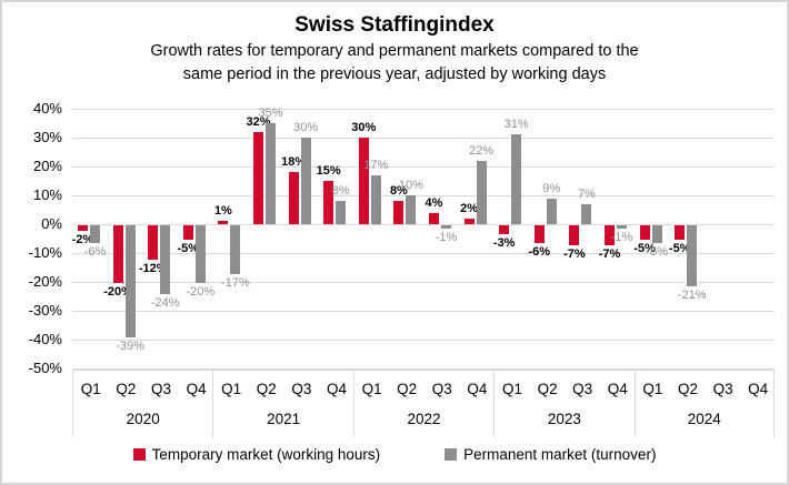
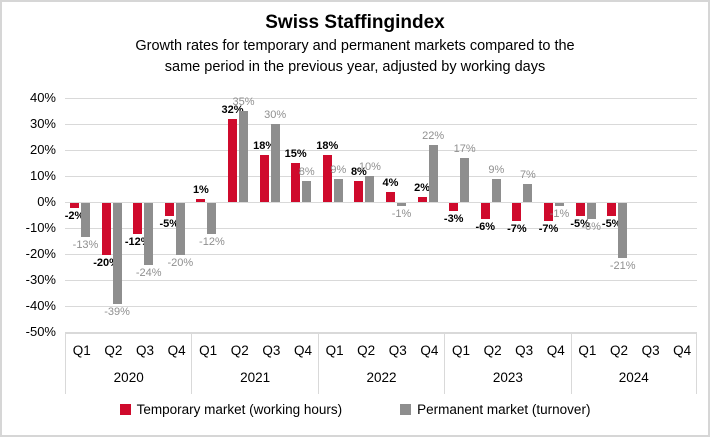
Permanent market (turnover)/2020 Q1: -6% -> -13%
Permanent market (turnover)/2021 Q1: -17% -> -12%
Temporary market (working hours)/2022 Q1: 30% -> 18%
Permanent market (turnover)/2022 Q1: 17% -> 9%
Permanent market (turnover)/2023 Q1: 31% -> 17%
